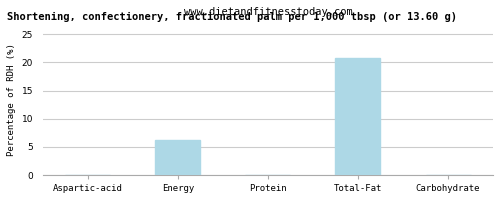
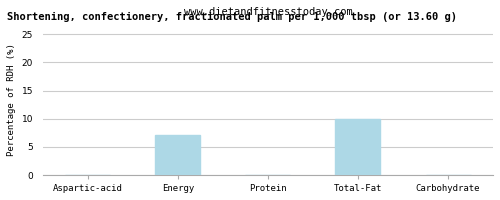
Energy: 6.2 -> 7.2
Total-Fat: 20.8 -> 10.0
